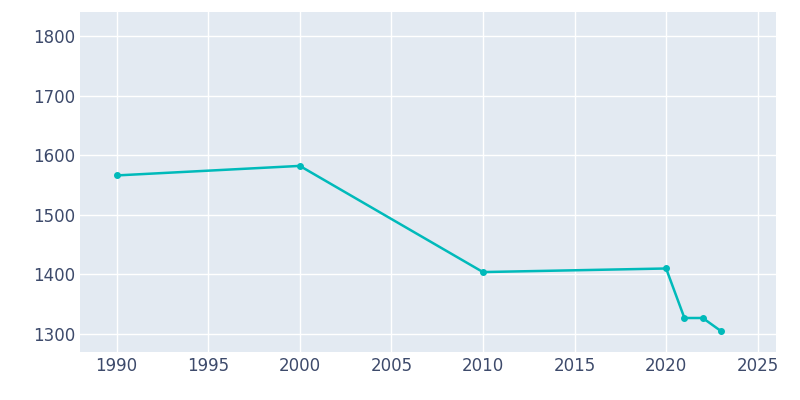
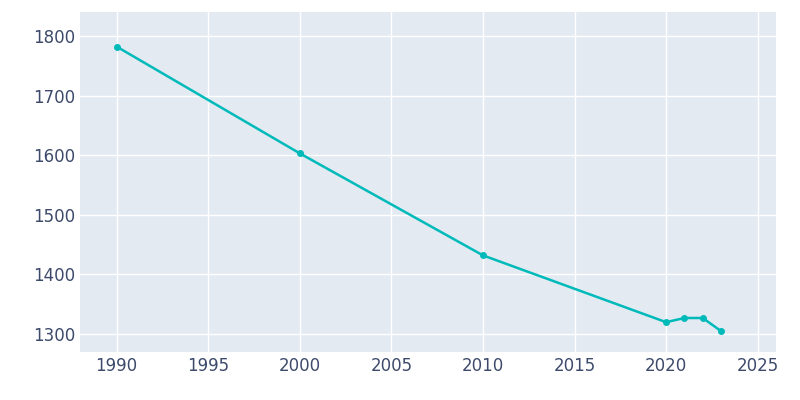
1990: 1566 -> 1782
2000: 1582 -> 1603
2010: 1404 -> 1432
2020: 1410 -> 1320
